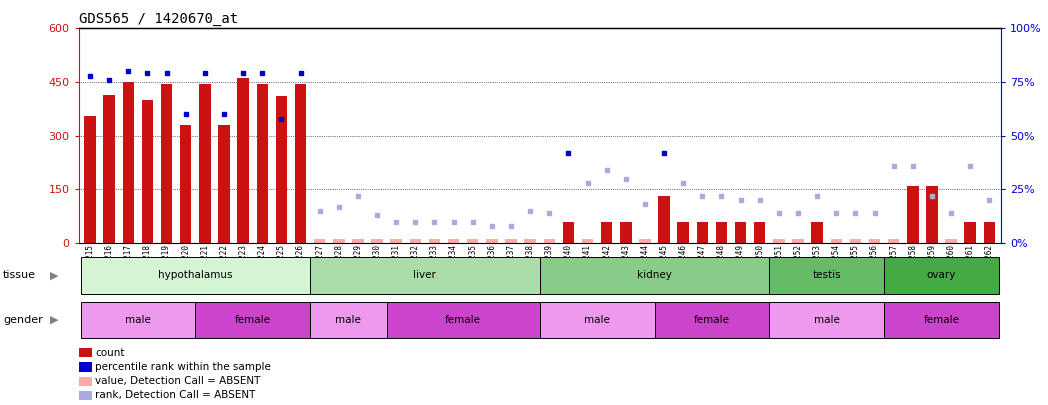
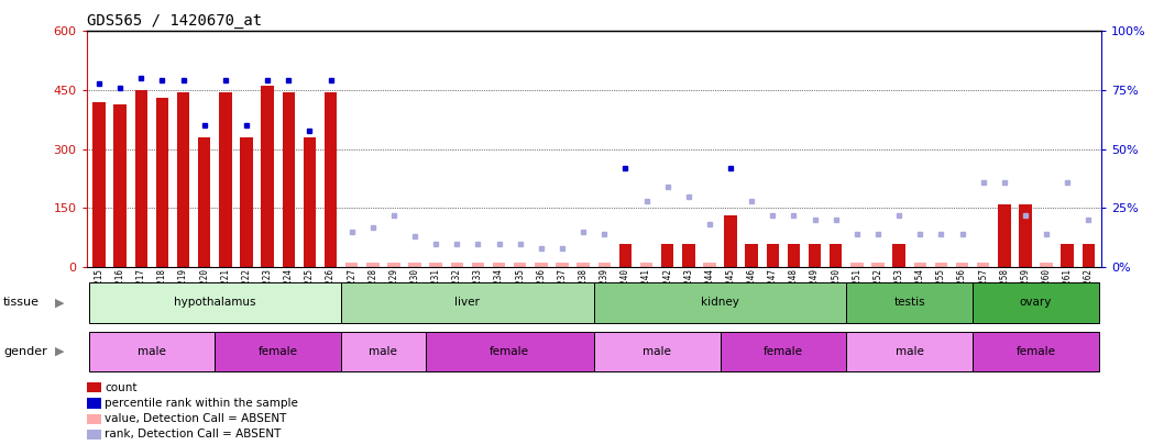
GSM19215: 355 -> 420
GSM19218: 400 -> 430
GSM19225: 410 -> 330
